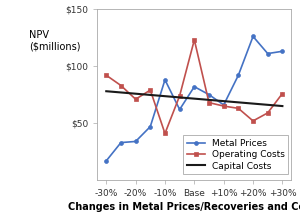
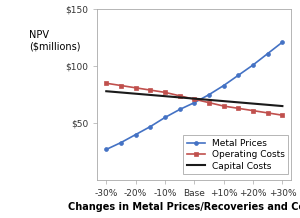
Metal Prices/-30%: $17 -> $27
Operating Costs/-30%: $92 -> $85
Metal Prices/-20%: $34 -> $40
Operating Costs/-20%: $71 -> $81
Metal Prices/-10%: $88 -> $55
Operating Costs/-10%: $41 -> $77
Metal Prices/Base: $82 -> $68
Operating Costs/Base: $123 -> $71
Metal Prices/+10%: $66 -> $83
Metal Prices/+20%: $126 -> $101
Operating Costs/+20%: $52 -> $61
Metal Prices/+30%: $113 -> $121
Operating Costs/+30%: $76 -> $57
